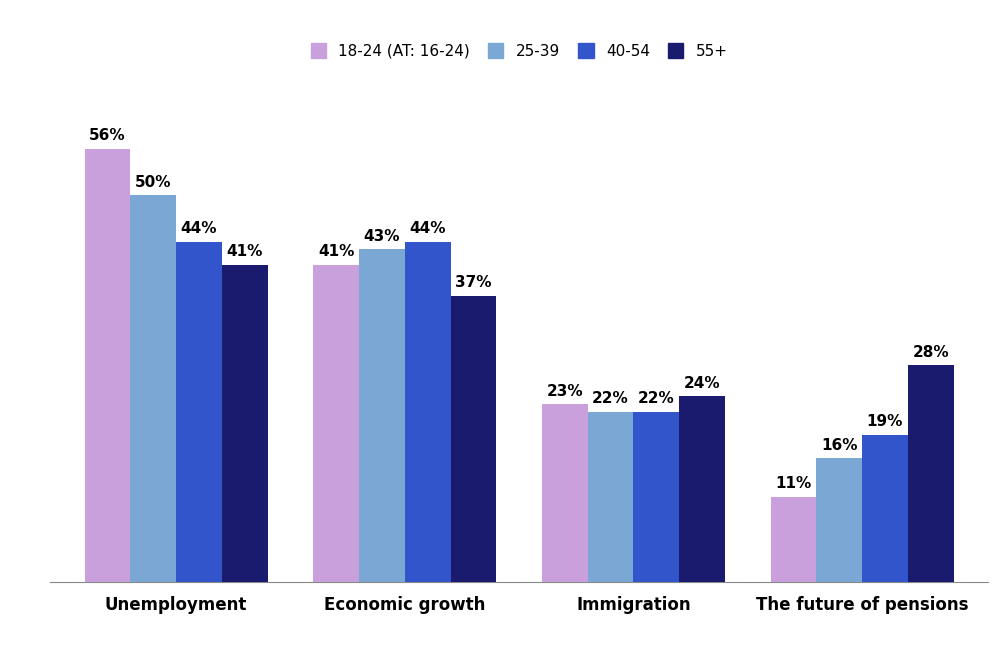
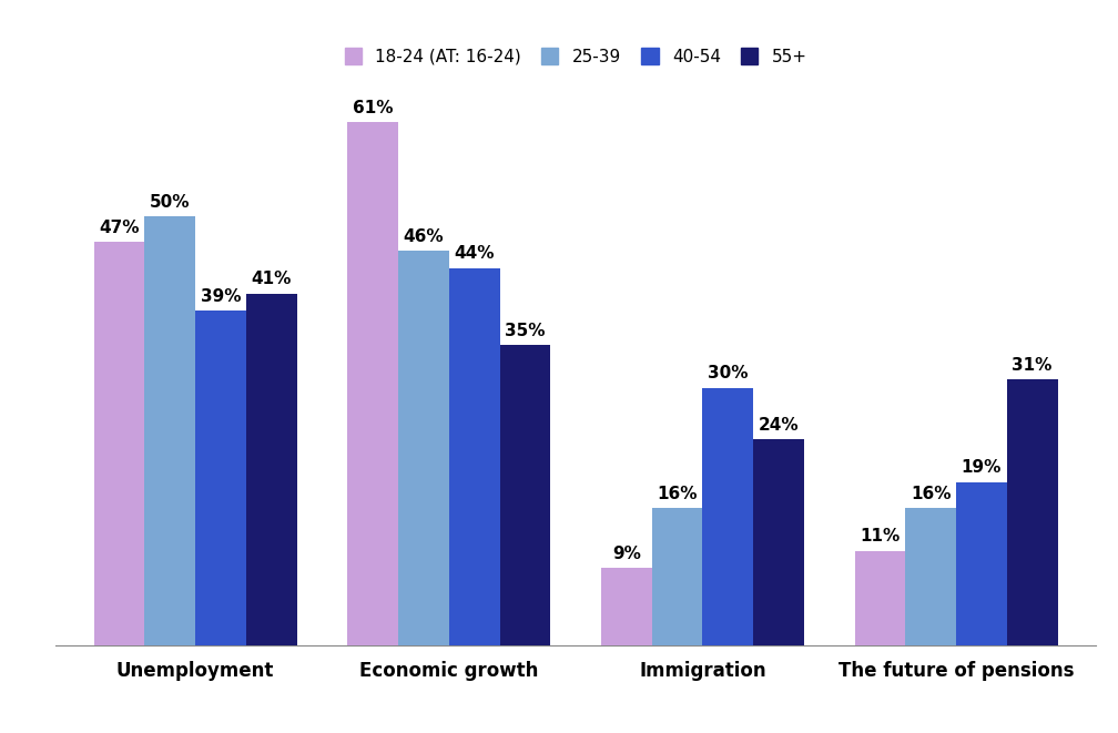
18-24 (AT: 16-24)/Unemployment: 56% -> 47%
40-54/Unemployment: 44% -> 39%
18-24 (AT: 16-24)/Economic growth: 41% -> 61%
25-39/Economic growth: 43% -> 46%
55+/Economic growth: 37% -> 35%
18-24 (AT: 16-24)/Immigration: 23% -> 9%
25-39/Immigration: 22% -> 16%
40-54/Immigration: 22% -> 30%
55+/The future of pensions: 28% -> 31%
